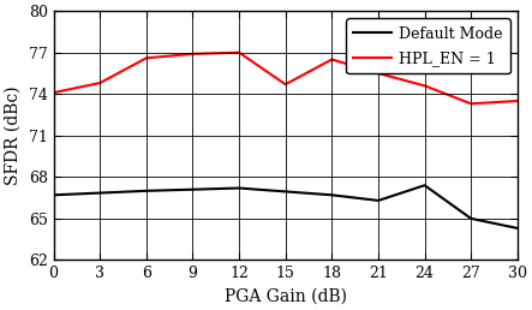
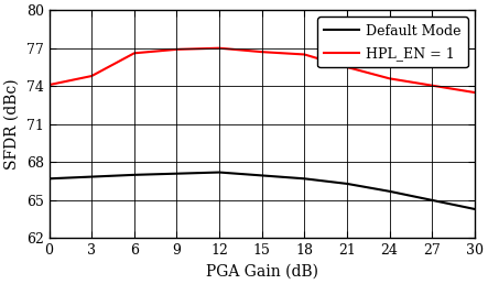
HPL_EN = 1/15: 74.7 -> 76.7
Default Mode/24: 67.4 -> 65.7
HPL_EN = 1/27: 73.3 -> 74.0
